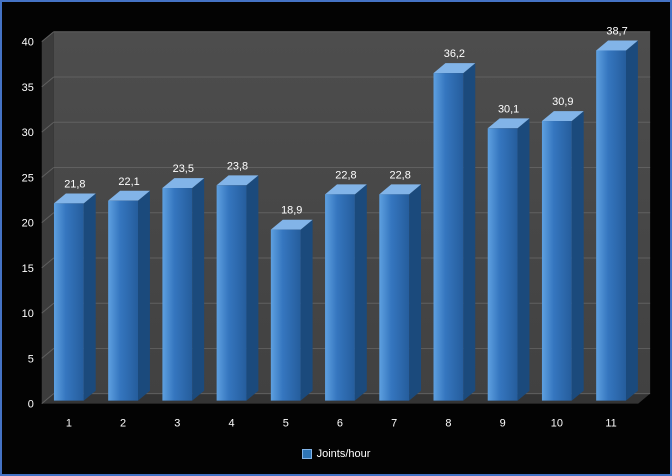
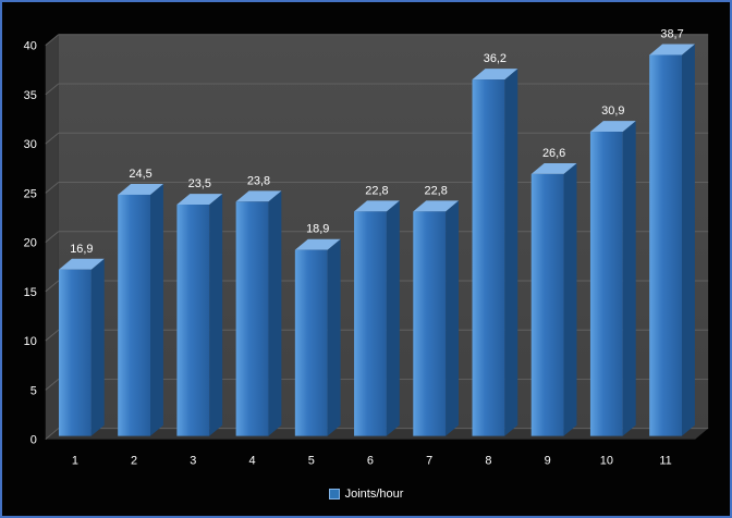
1: 21,8 -> 16,9
2: 22,1 -> 24,5
9: 30,1 -> 26,6
